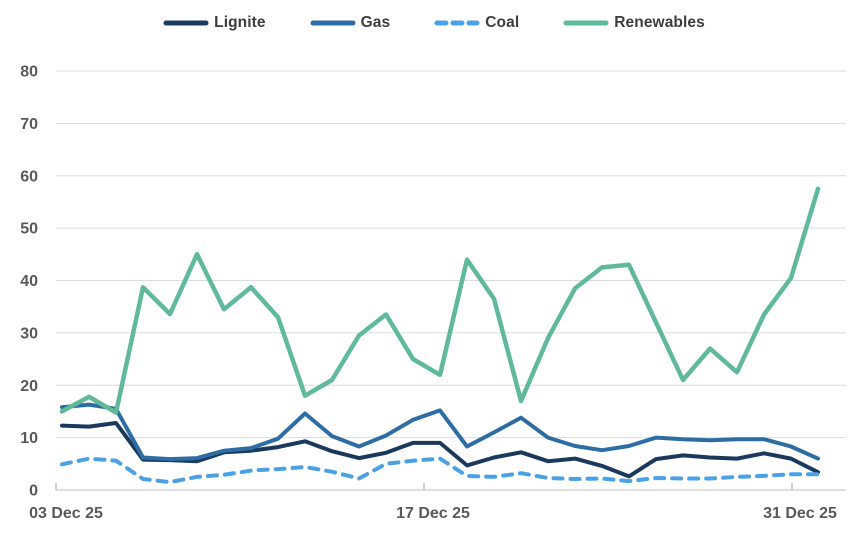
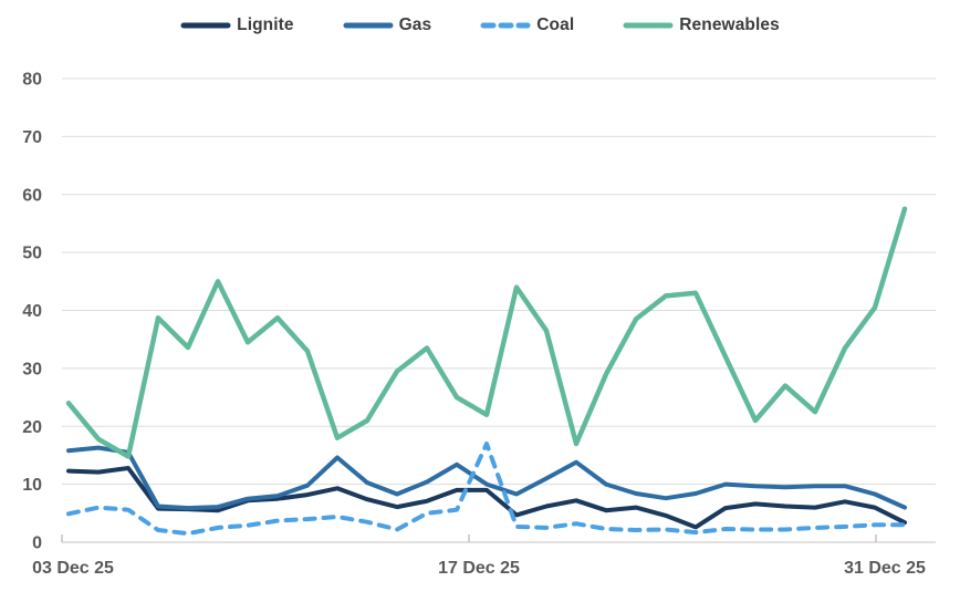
Renewables/03 Dec 25: 15 -> 24
Gas/17 Dec 25: 15 -> 10
Coal/17 Dec 25: 6 -> 17
